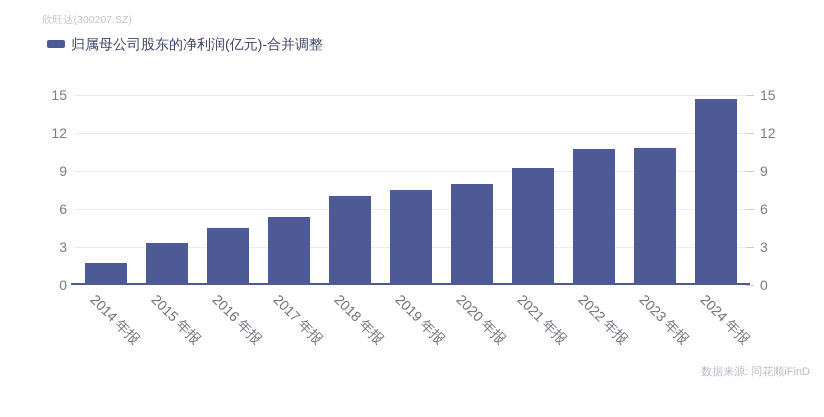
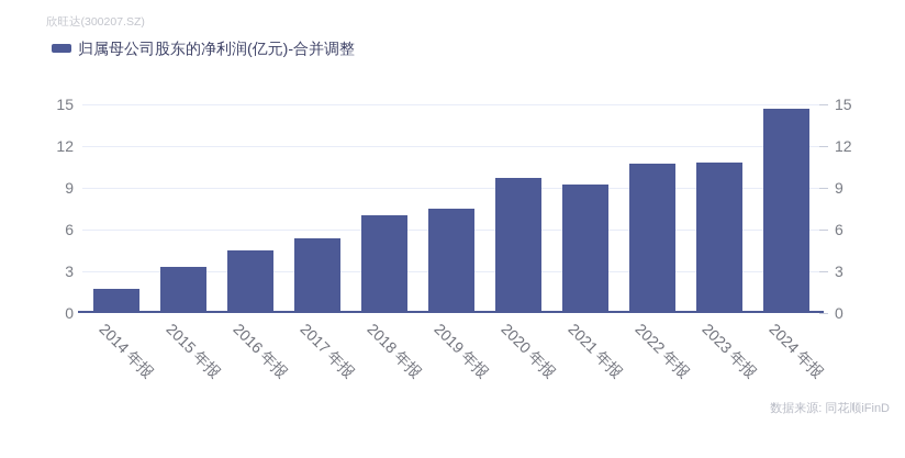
2020 年报: 8.0 -> 9.7
